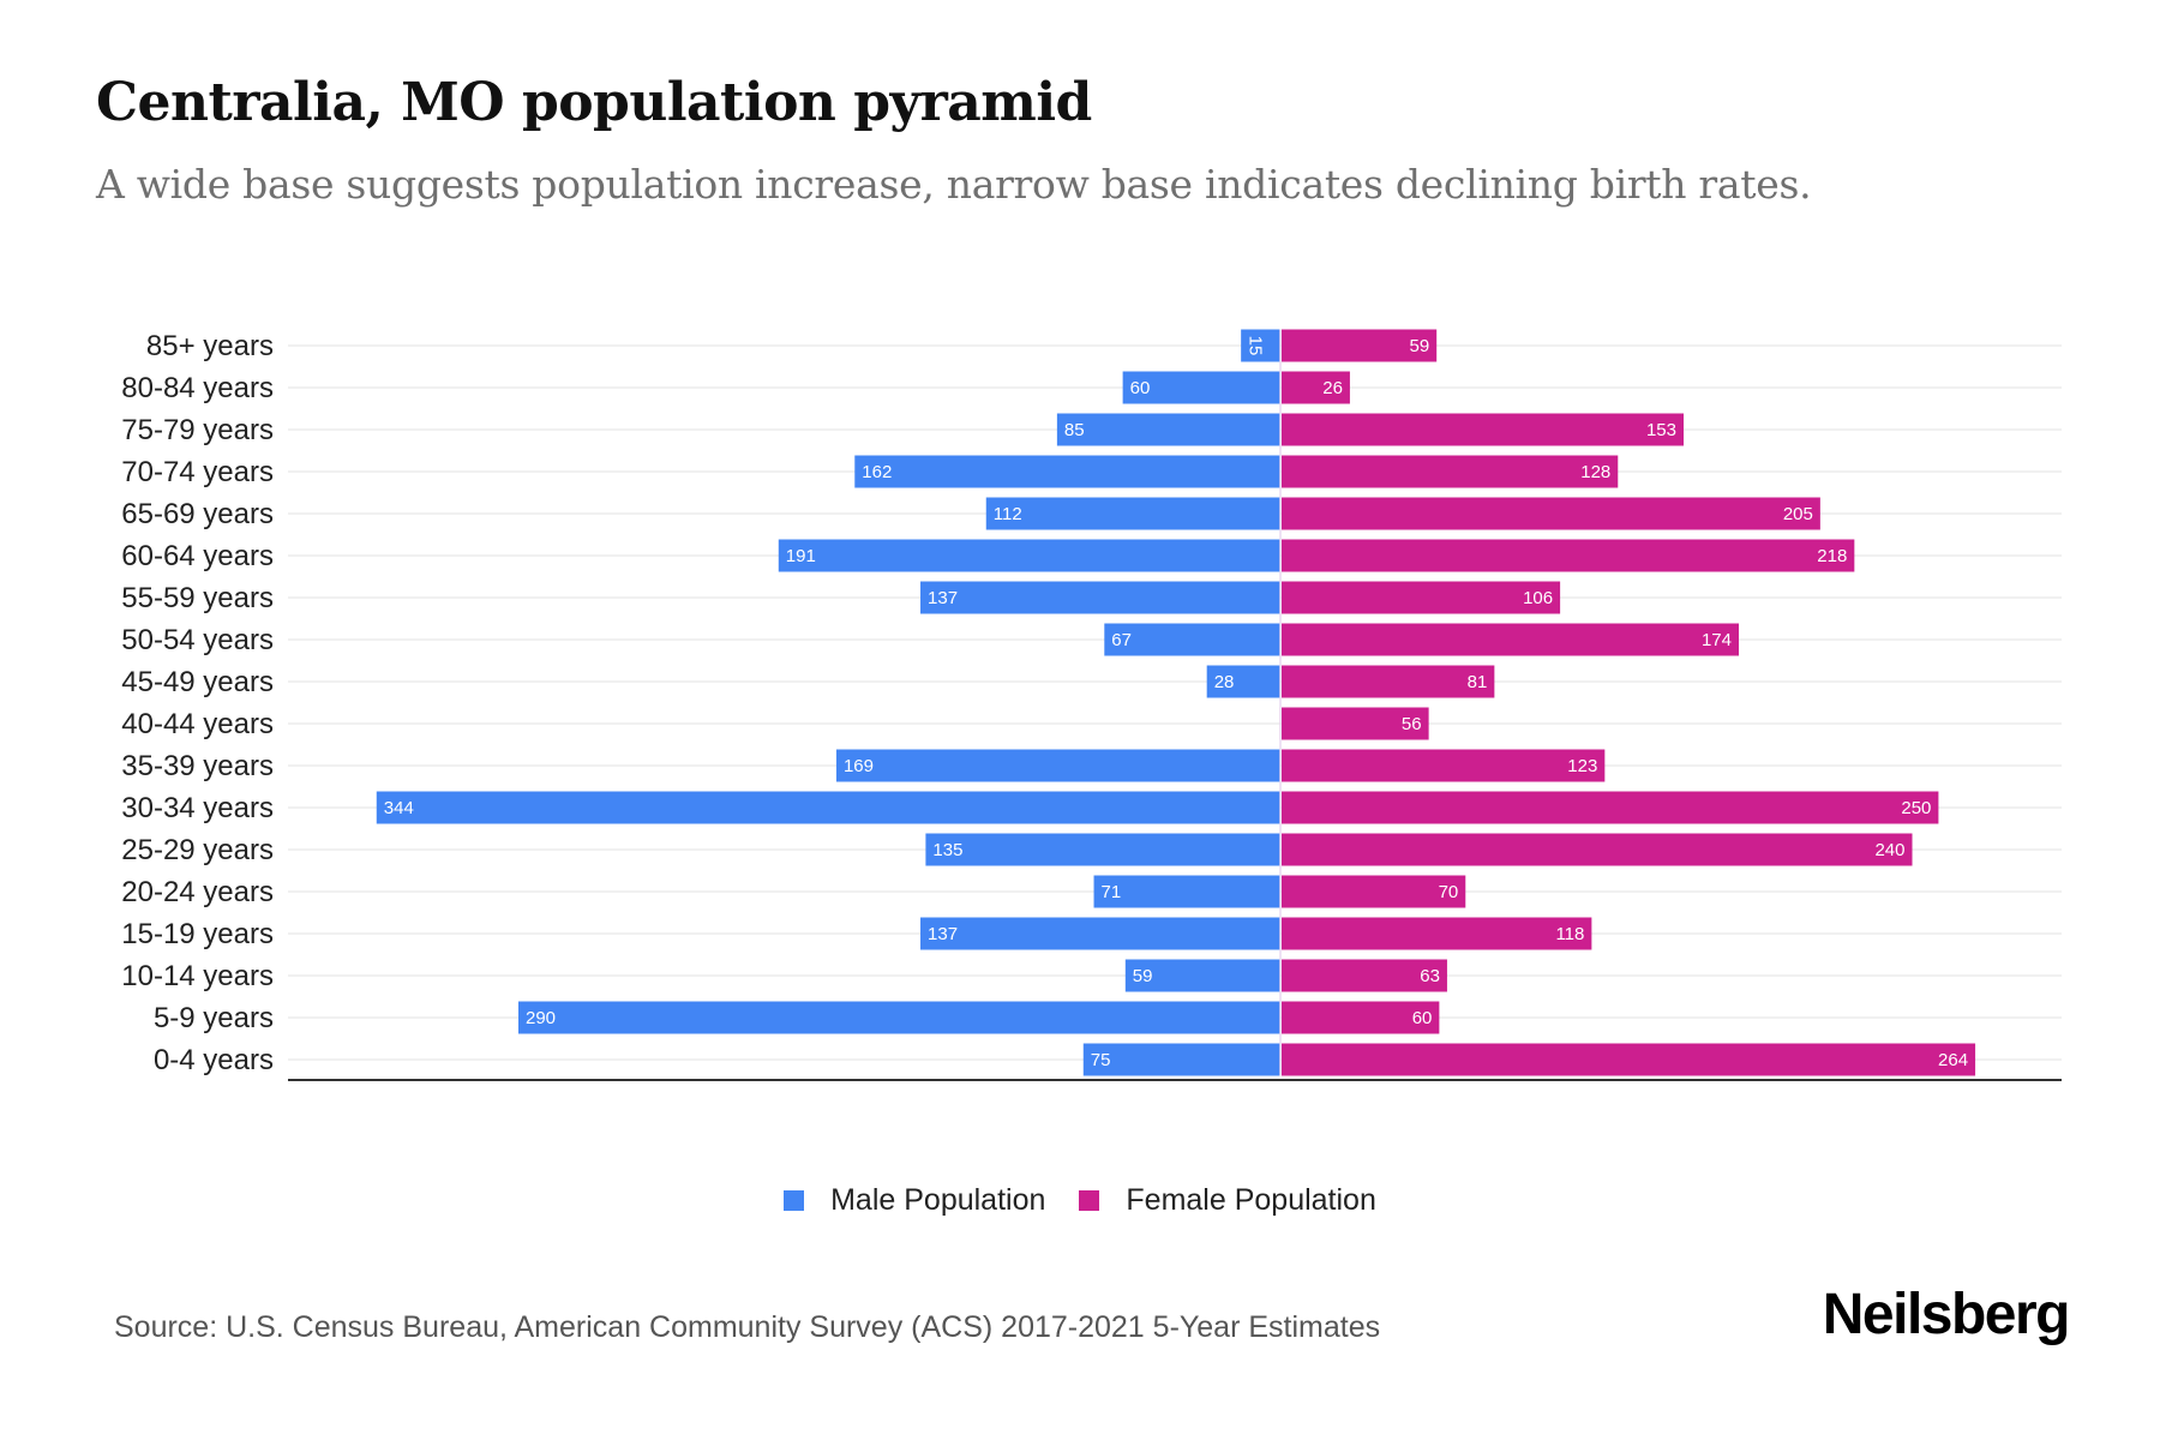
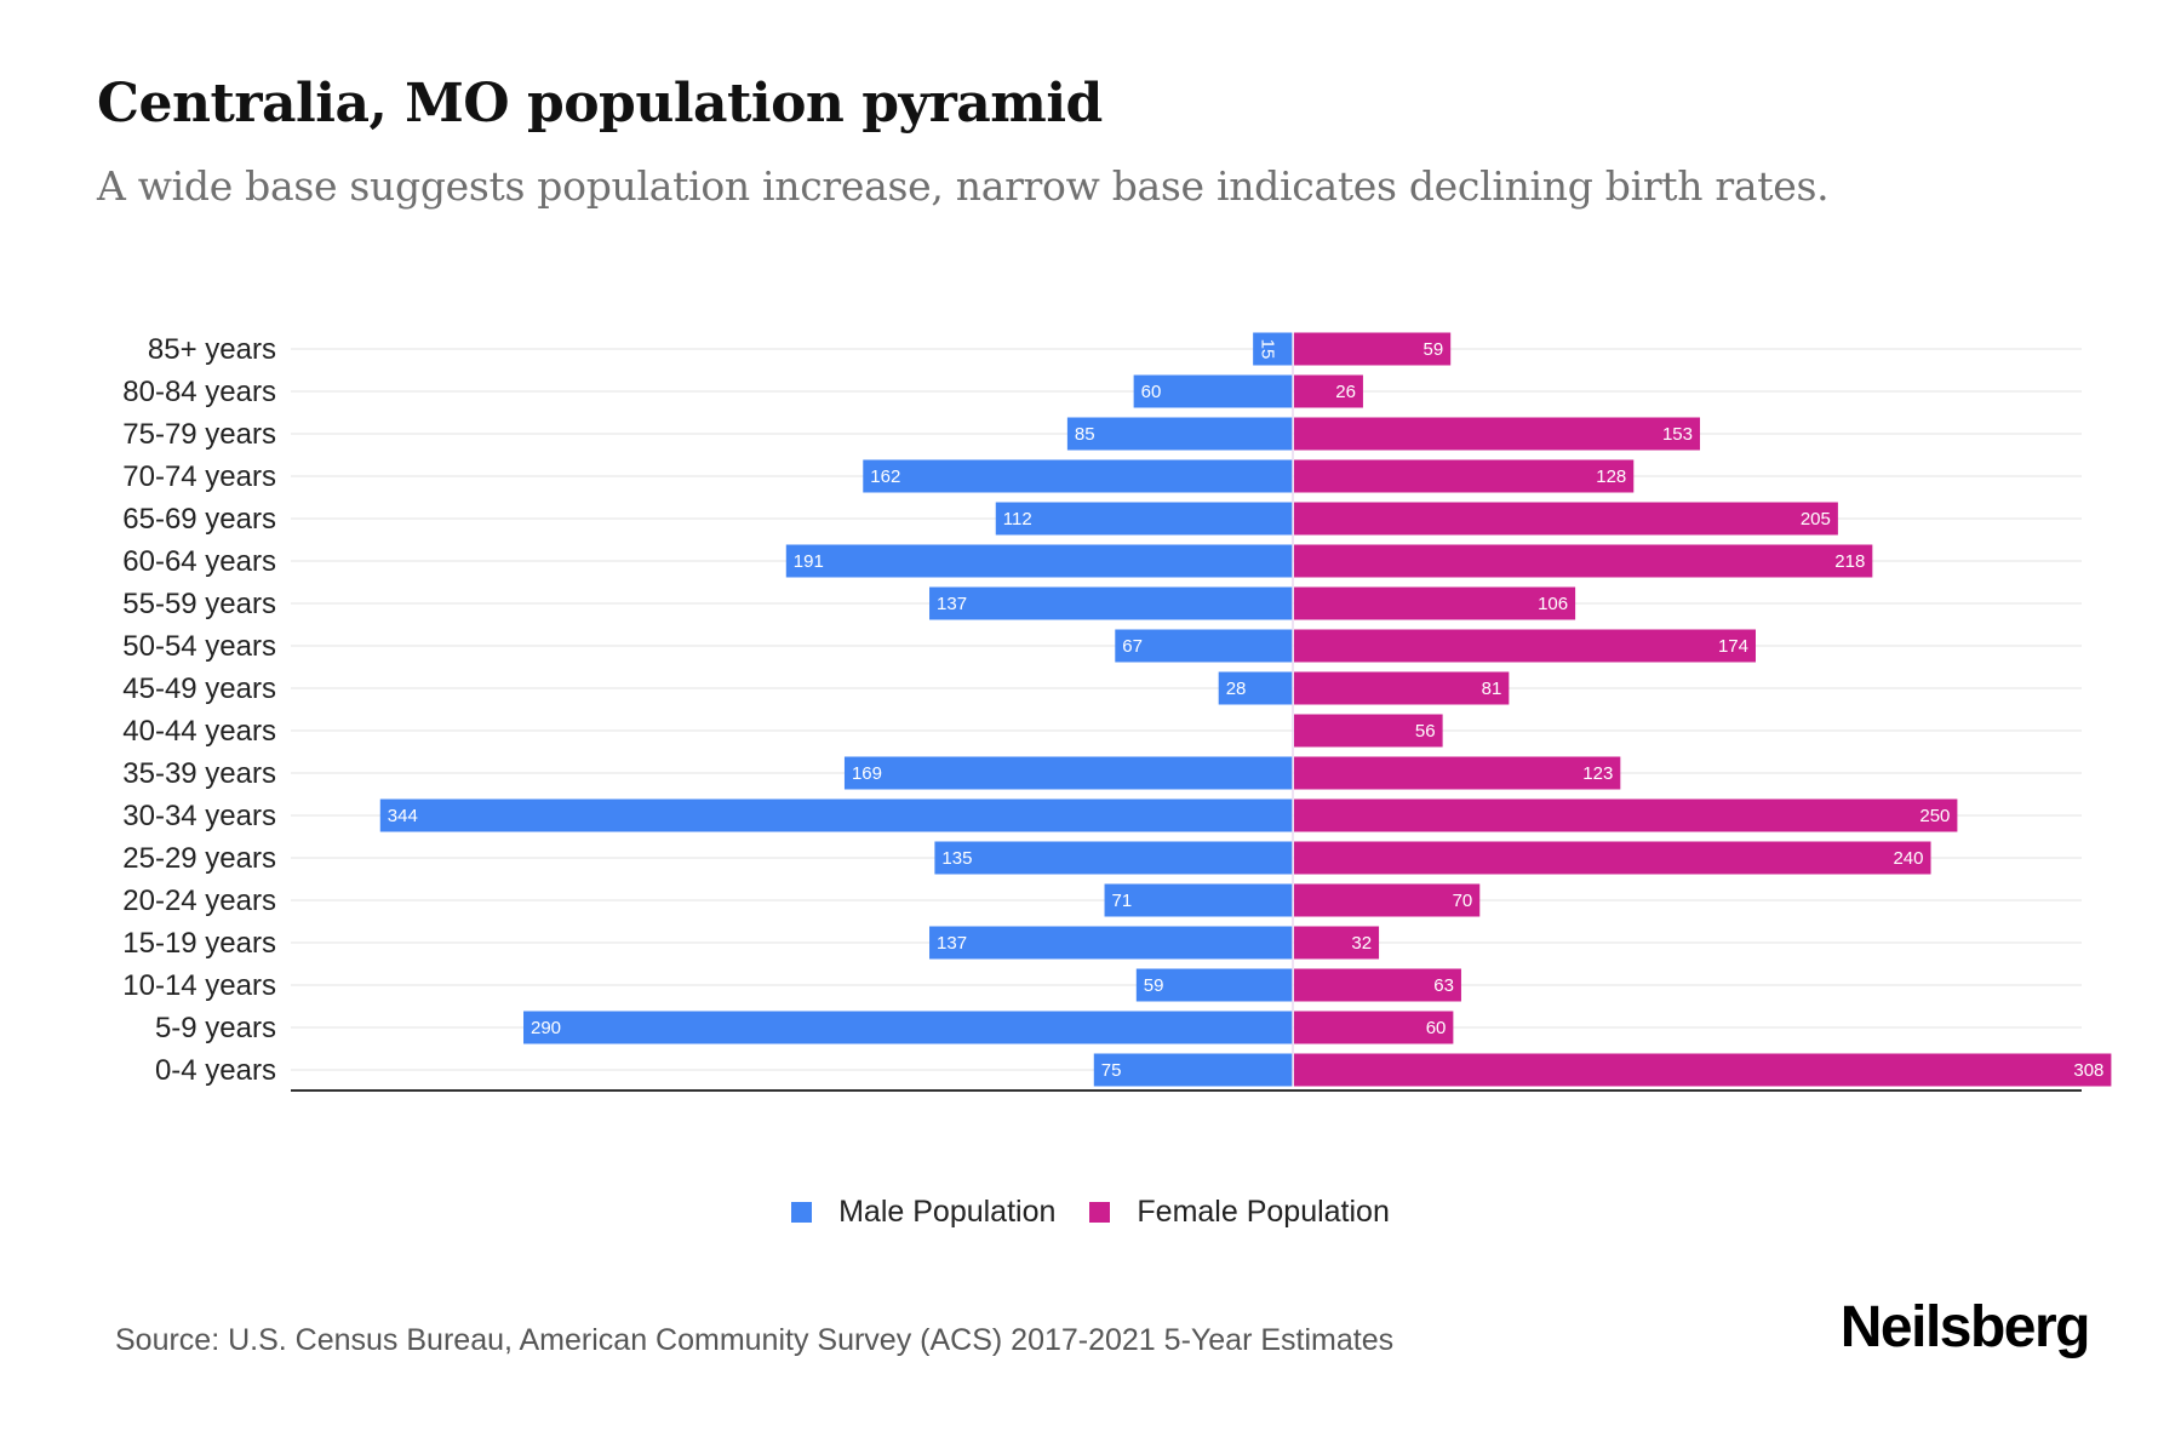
Female Population/15-19 years: 118 -> 32
Female Population/0-4 years: 264 -> 308
